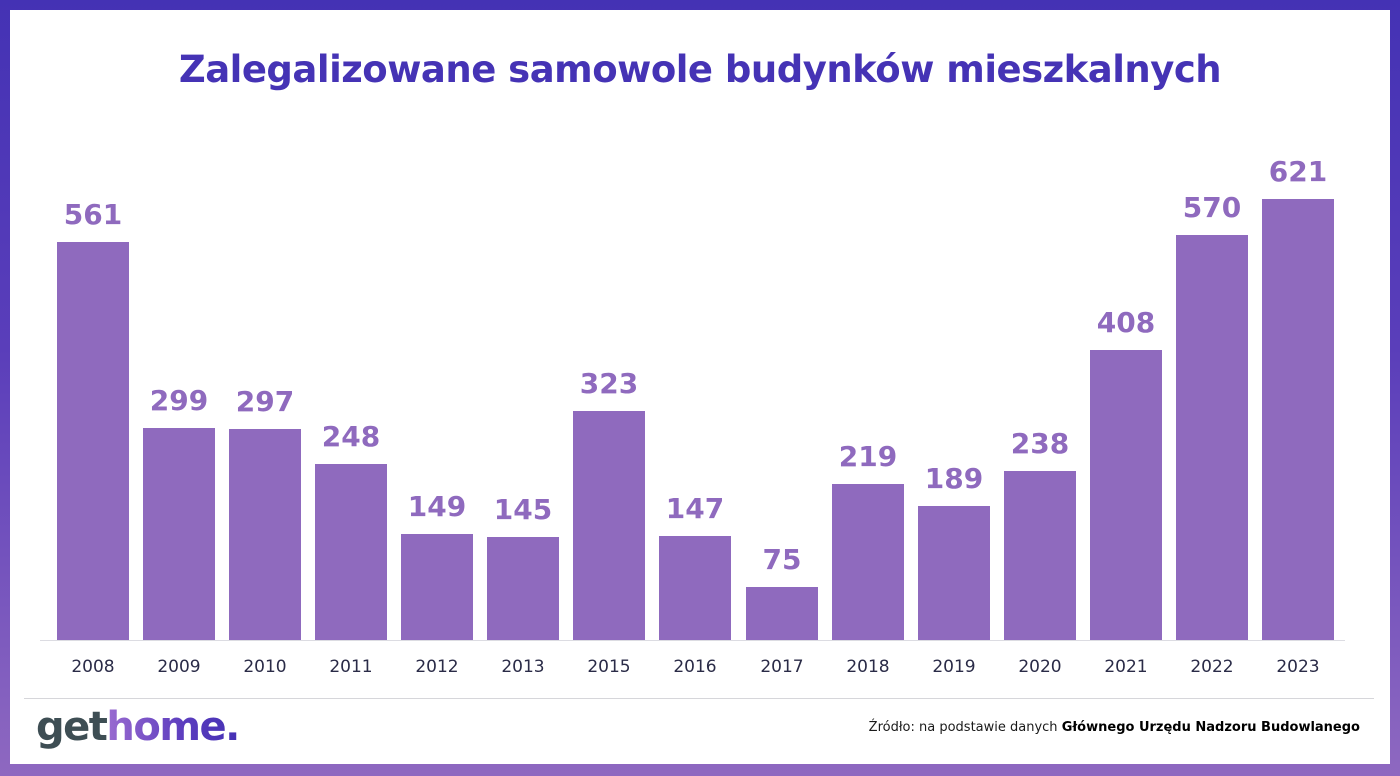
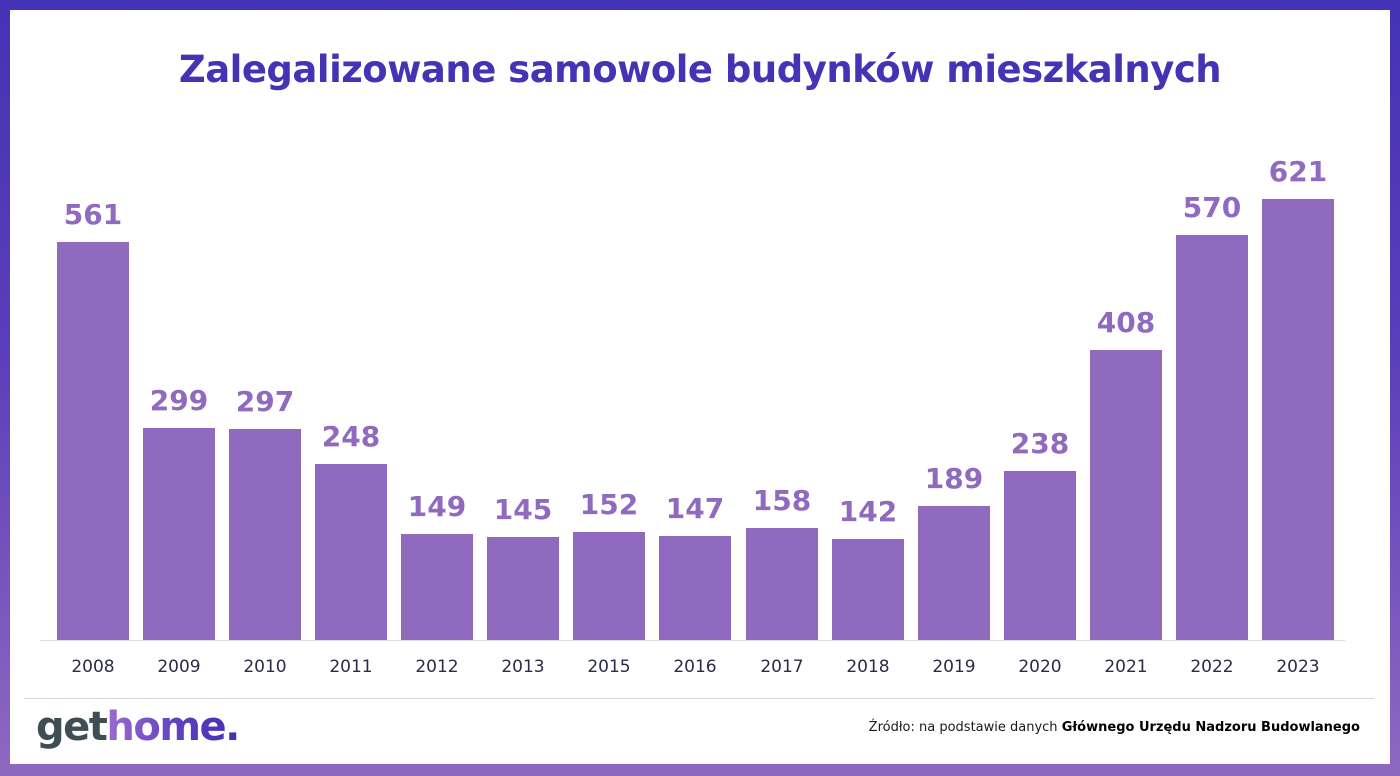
2015: 323 -> 152
2017: 75 -> 158
2018: 219 -> 142
